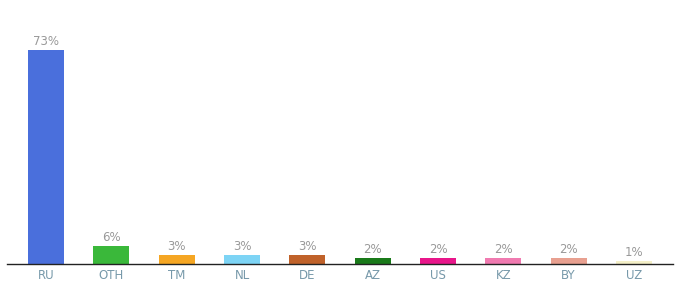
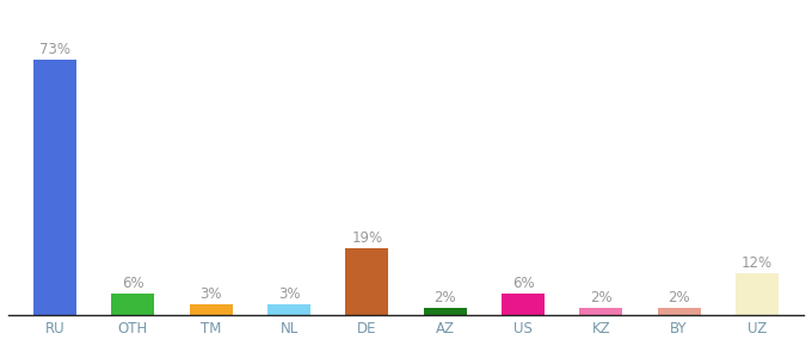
DE: 3% -> 19%
US: 2% -> 6%
UZ: 1% -> 12%
